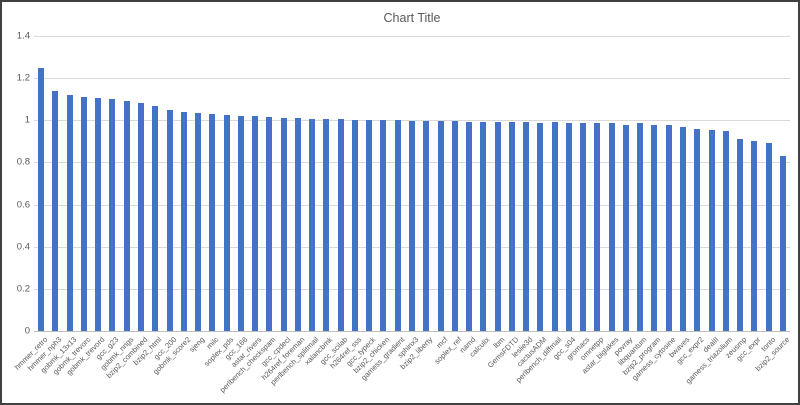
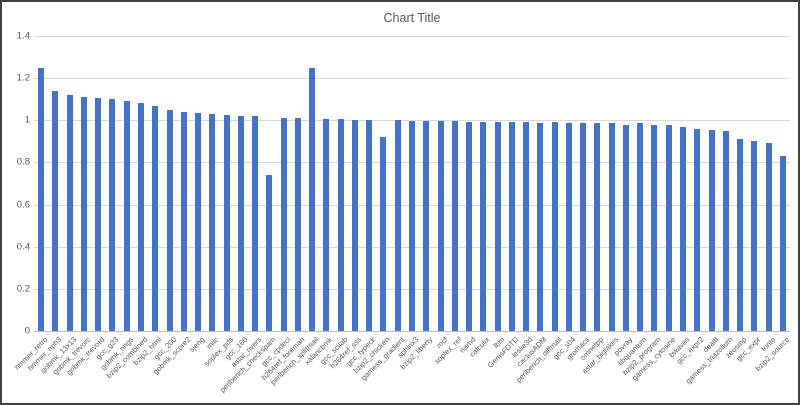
perlbench_checkspam: 1.01 -> 0.74
perlbench_splitmail: 1.00 -> 1.25
bzip2_chicken: 1.00 -> 0.92
